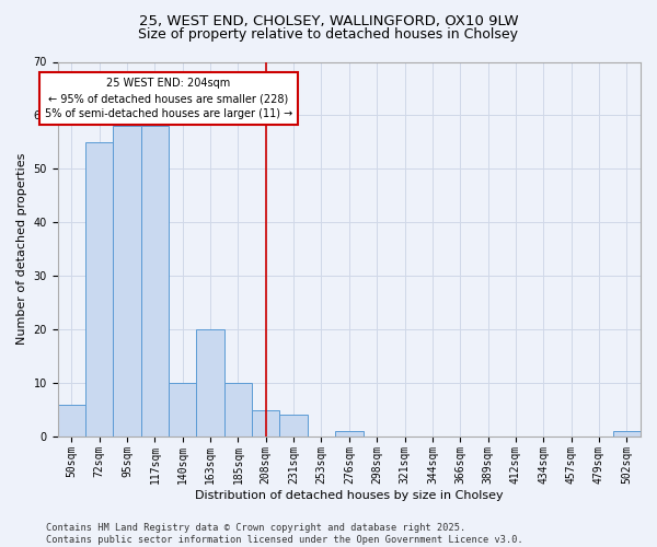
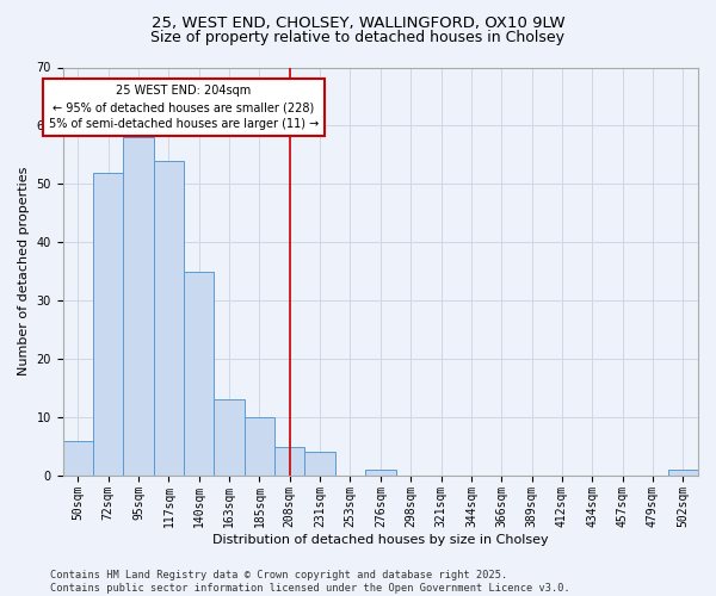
72sqm: 55 -> 52
117sqm: 58 -> 54
140sqm: 10 -> 35
163sqm: 20 -> 13
